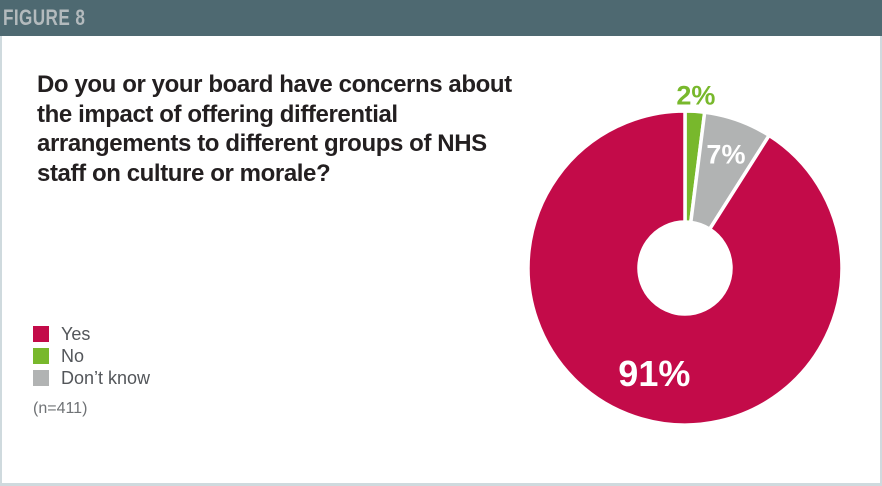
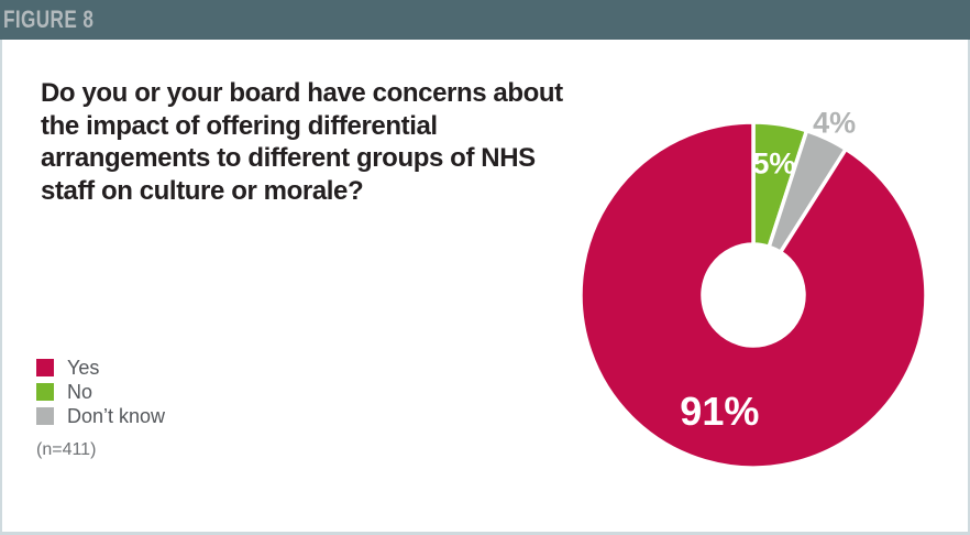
No: 2% -> 5%
Don’t know: 7% -> 4%
